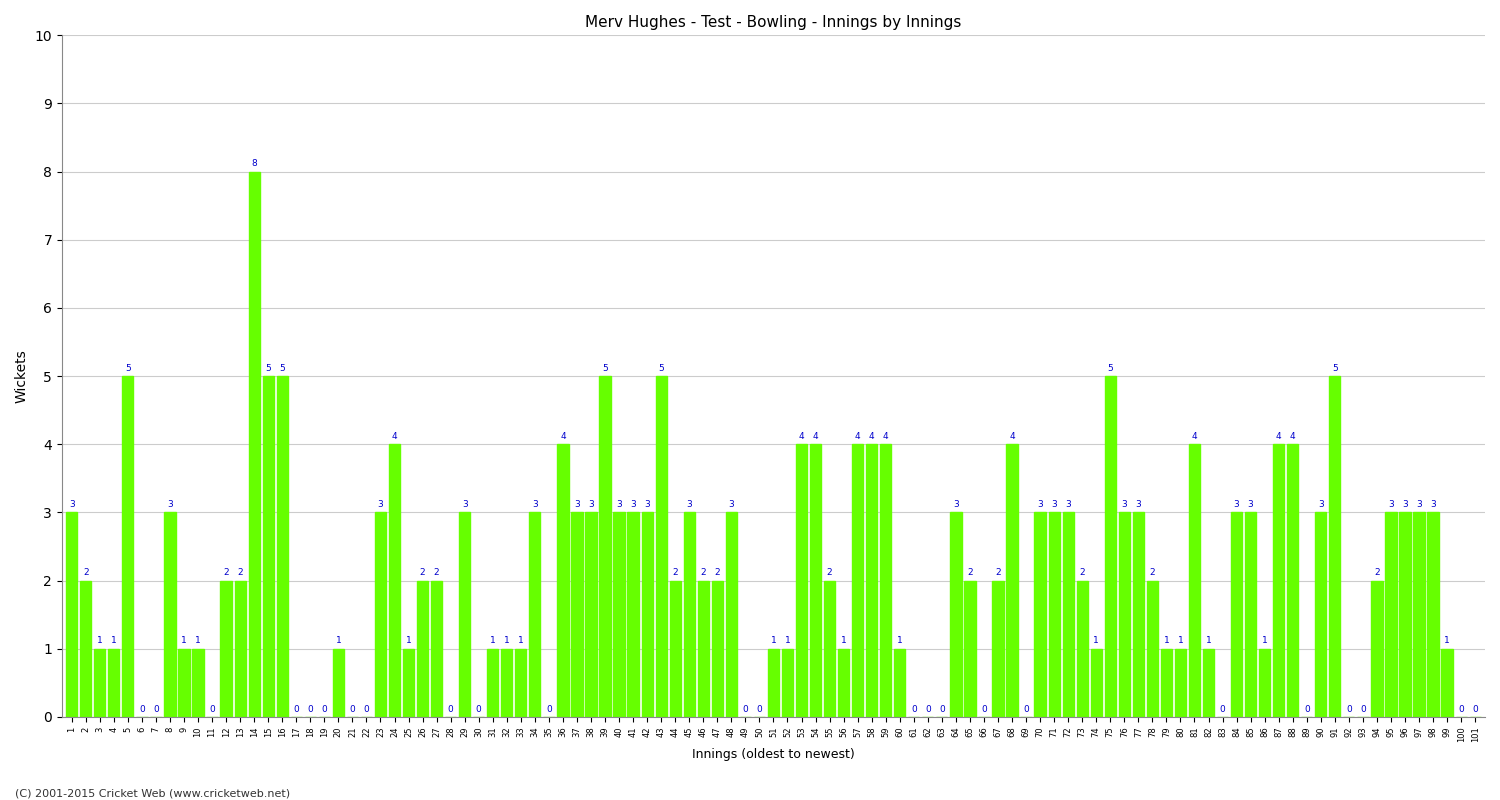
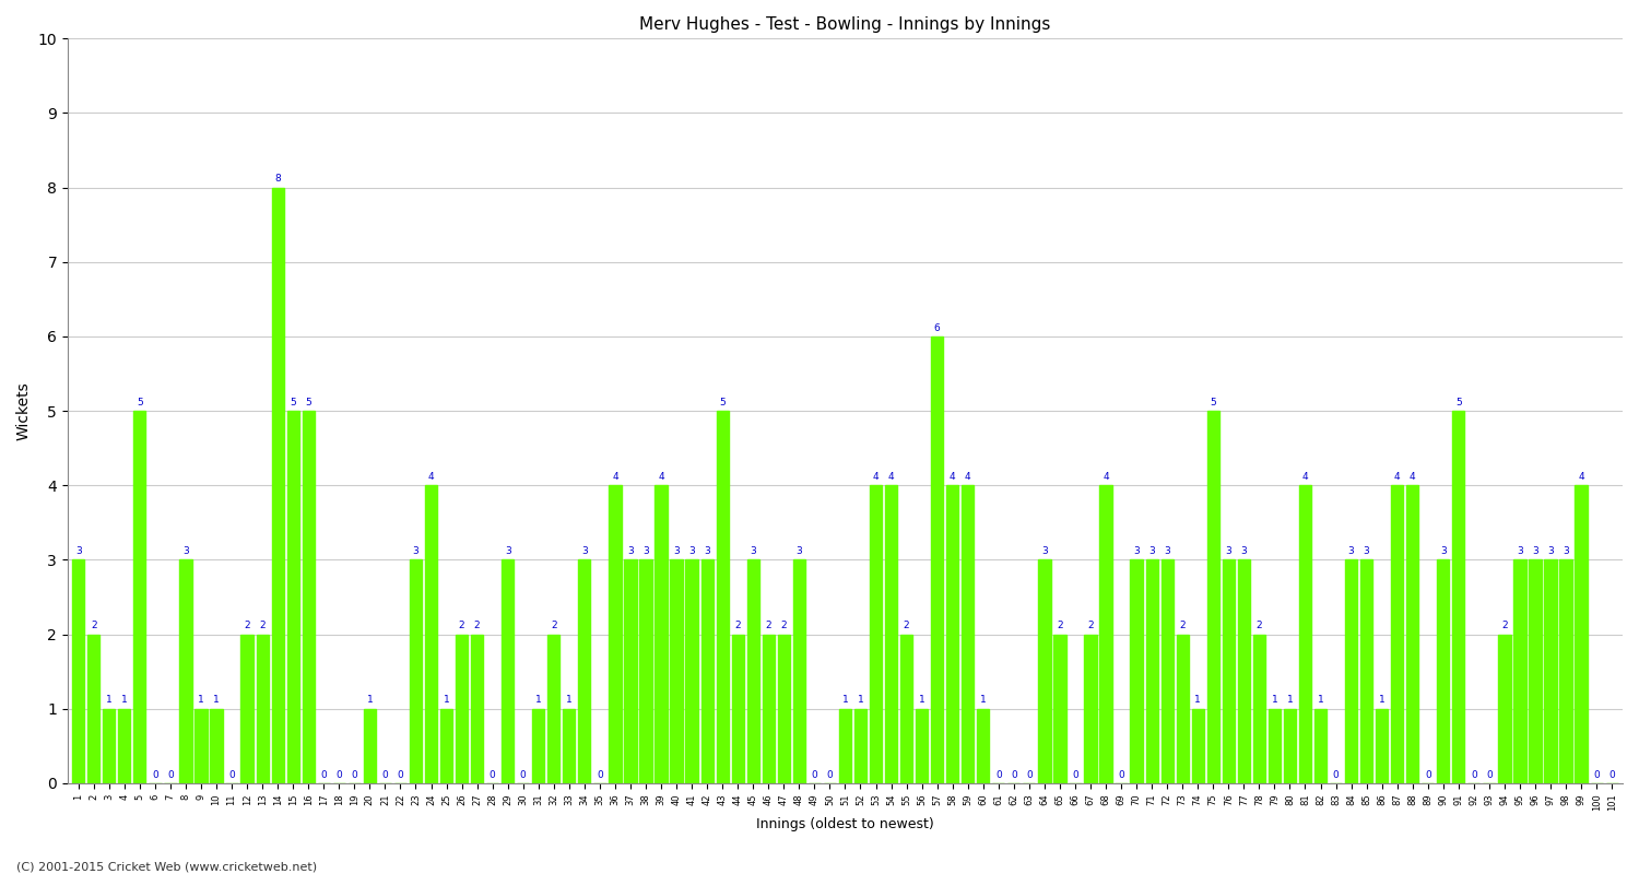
32: 1 -> 2
39: 5 -> 4
57: 4 -> 6
99: 1 -> 4
